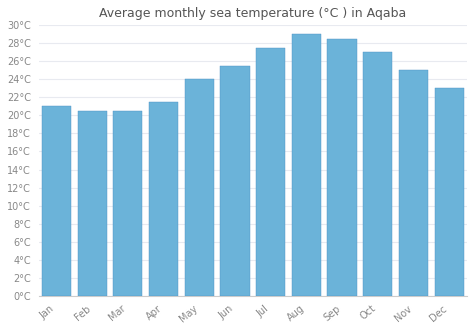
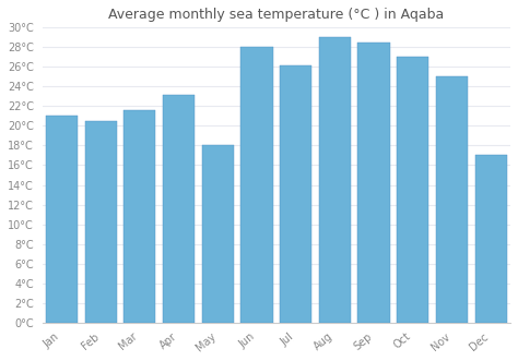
Mar: 20.5°C -> 21.6°C
Apr: 21.5°C -> 23.2°C
May: 24.0°C -> 18.0°C
Jun: 25.5°C -> 28.0°C
Jul: 27.5°C -> 26.2°C
Dec: 23.0°C -> 17.0°C
